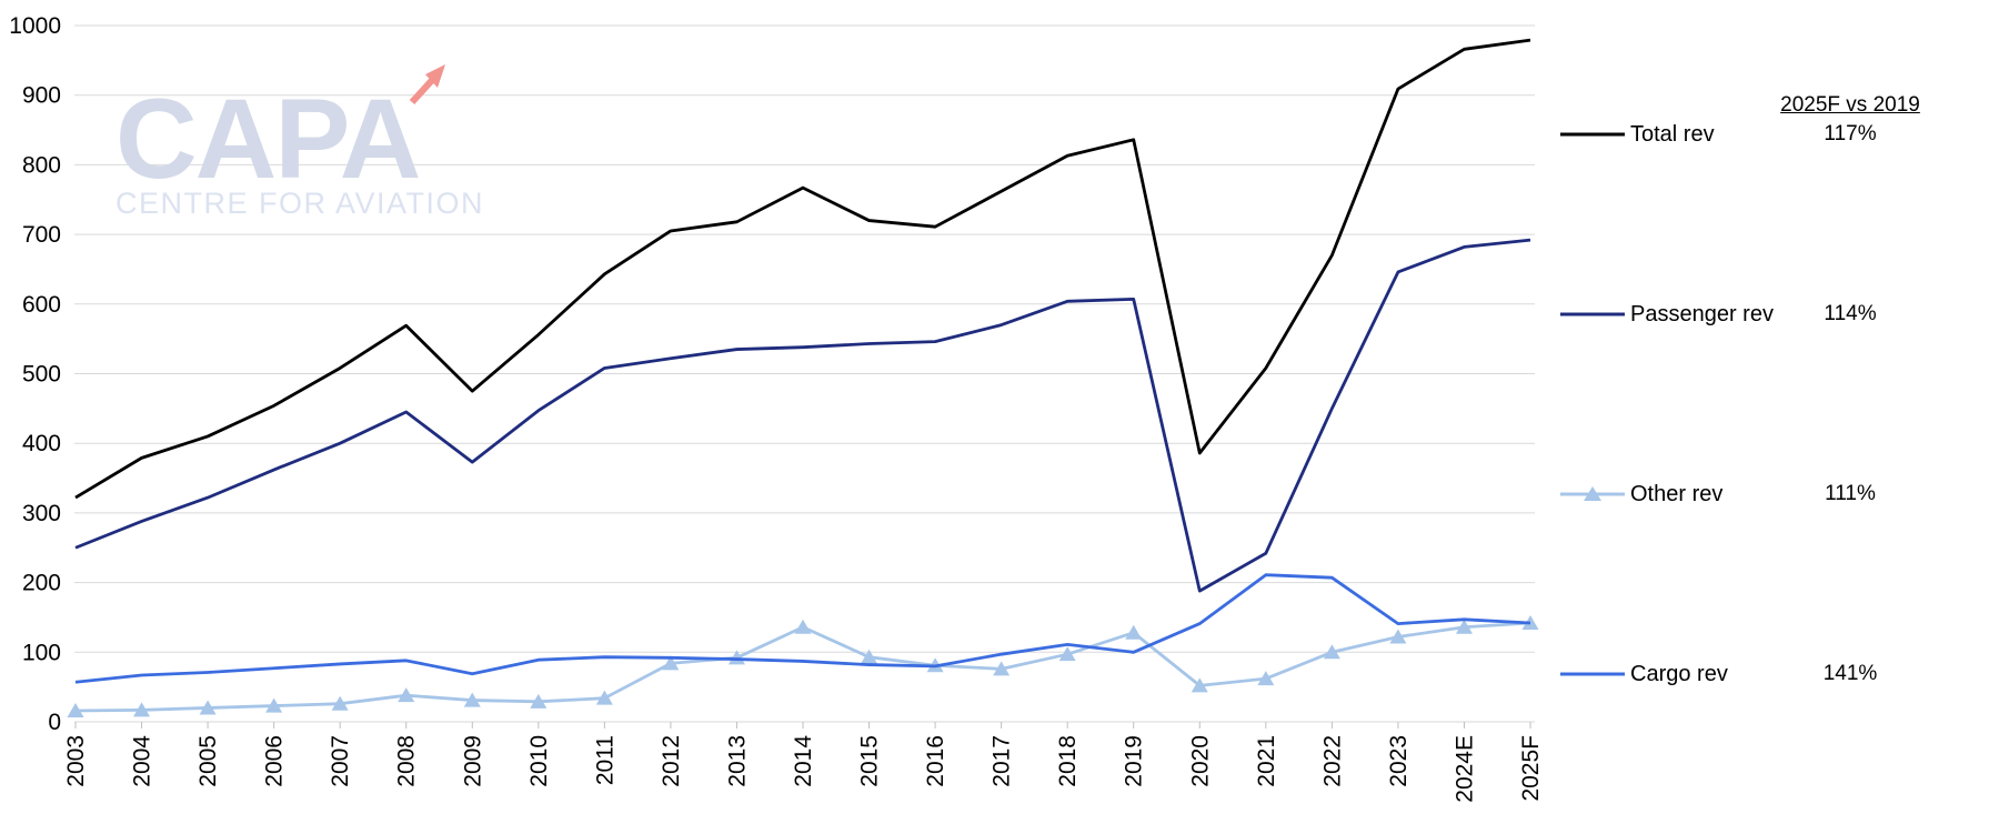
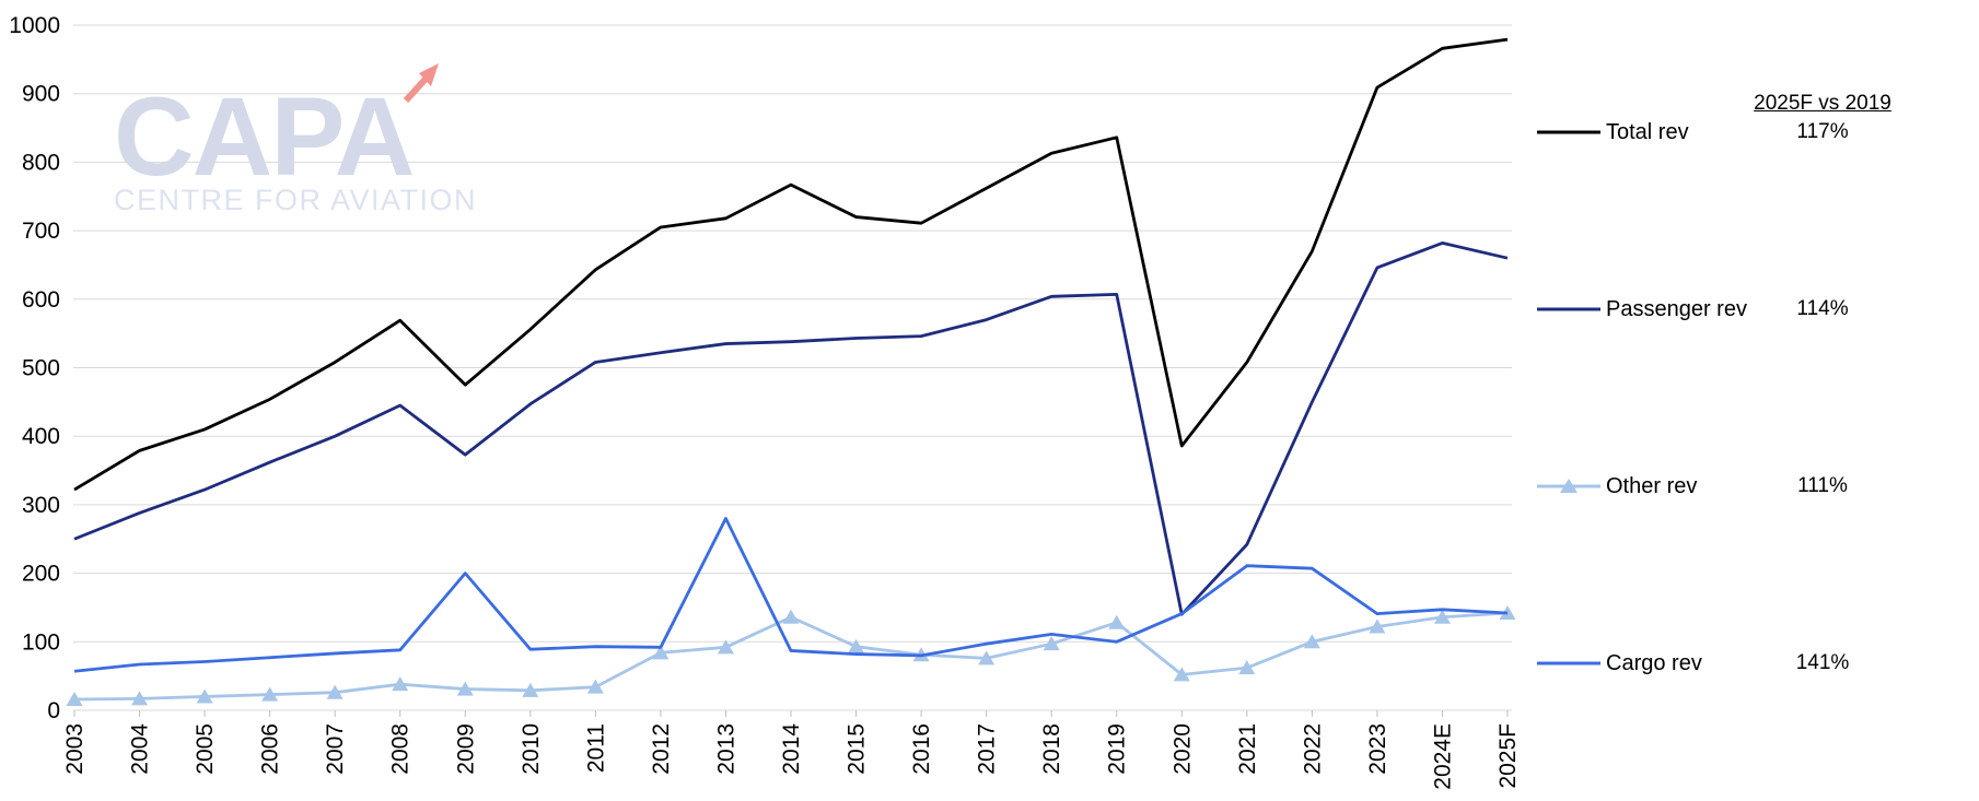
Cargo rev/2009: 70 -> 200
Cargo rev/2013: 90 -> 280
Passenger rev/2020: 190 -> 140
Passenger rev/2025F: 690 -> 660
